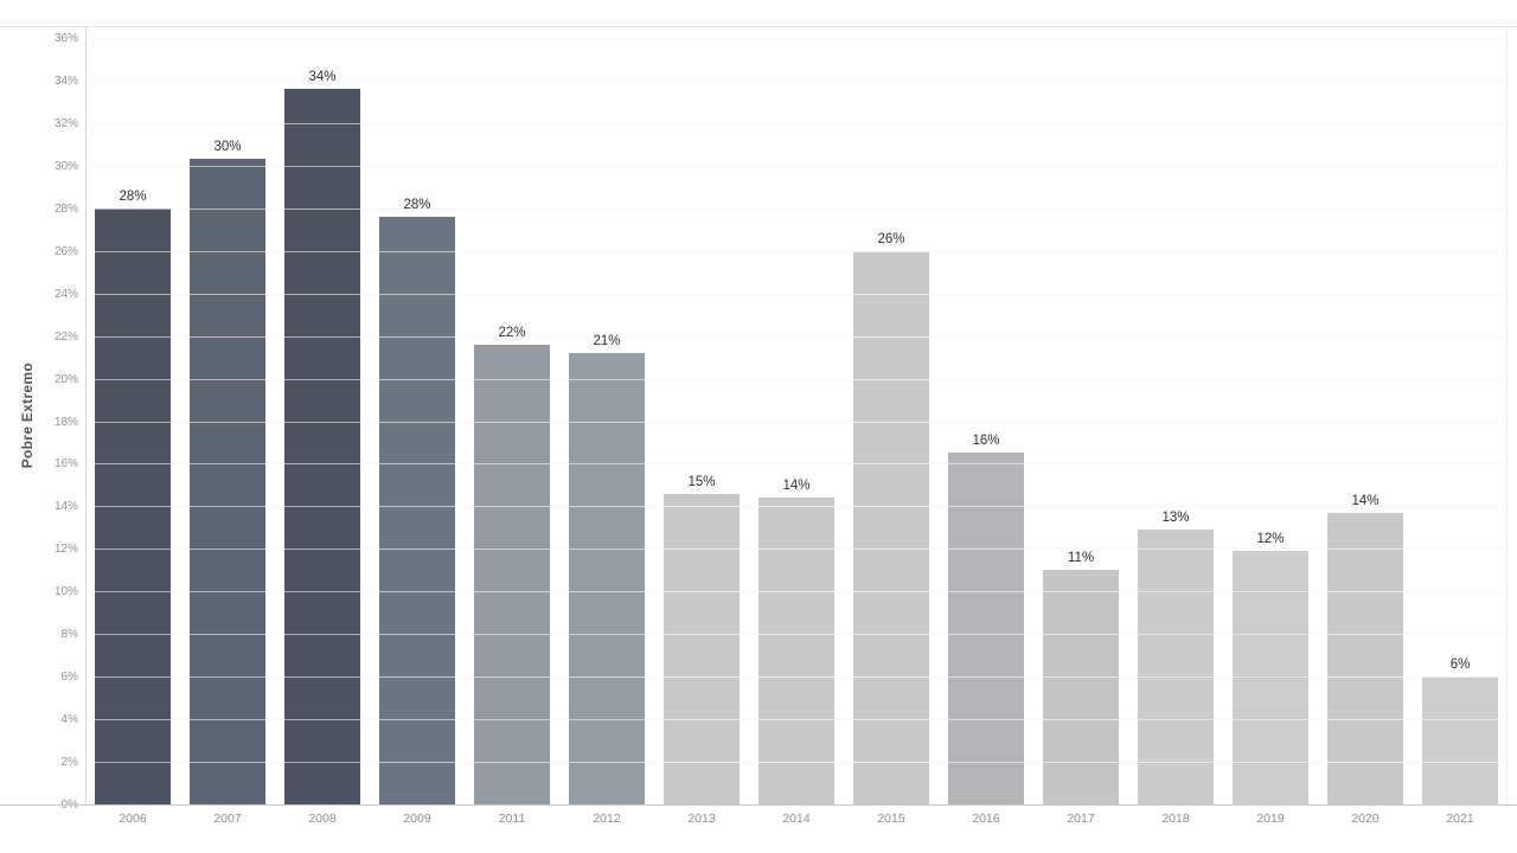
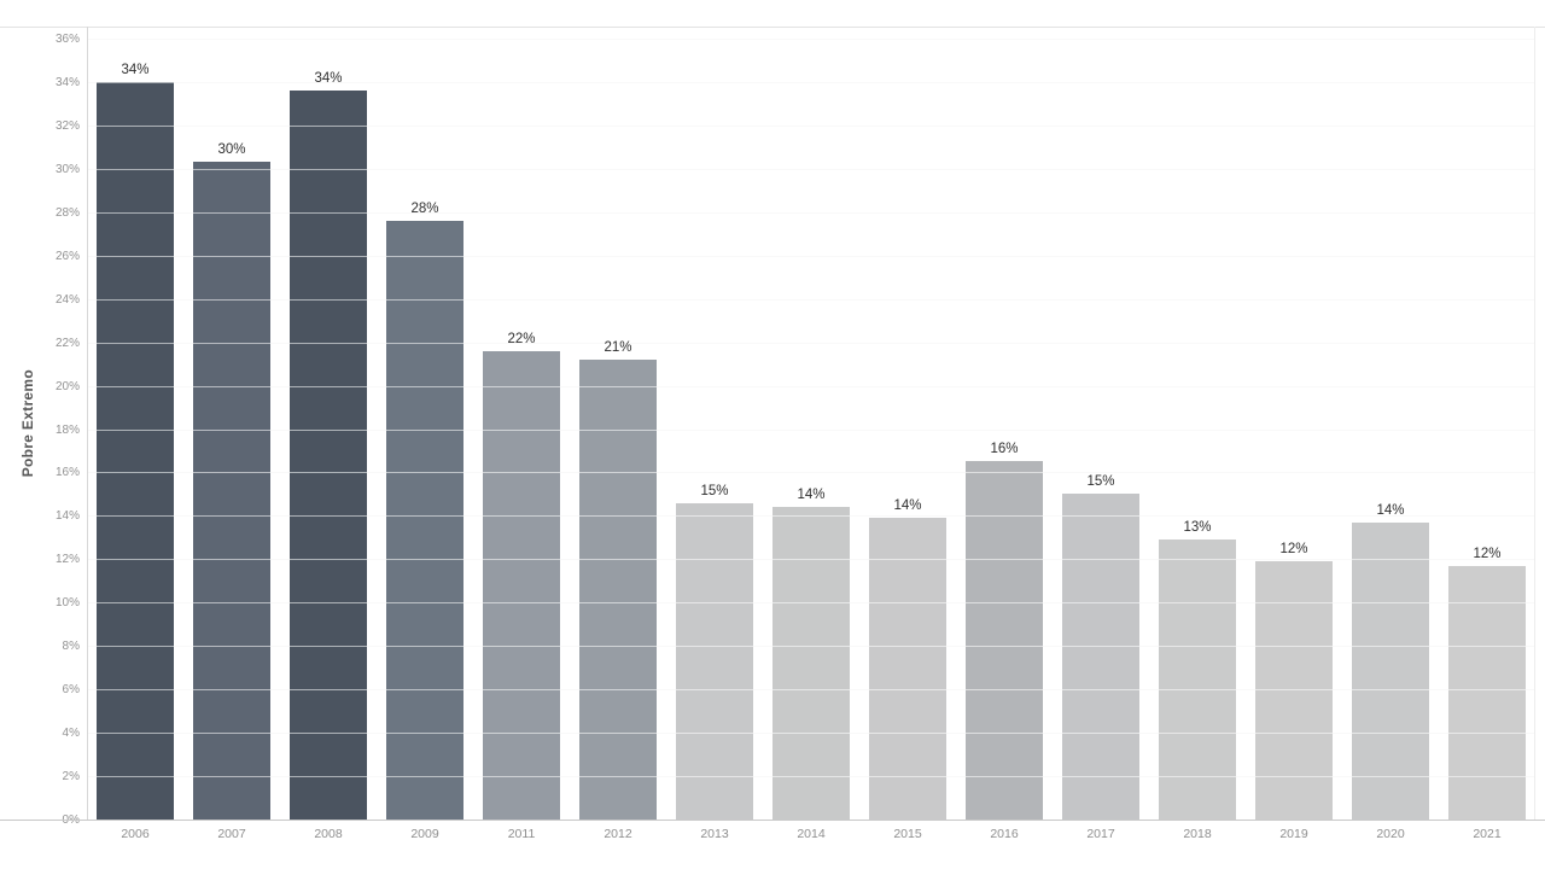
2006: 28% -> 34%
2015: 26% -> 14%
2017: 11% -> 15%
2021: 6% -> 12%
